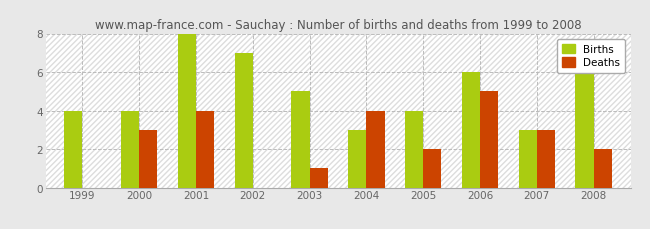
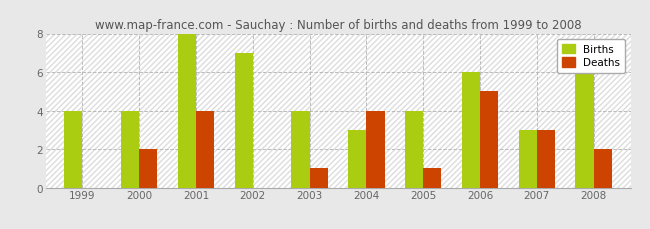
Deaths/2000: 3 -> 2
Births/2003: 5 -> 4
Deaths/2005: 2 -> 1
